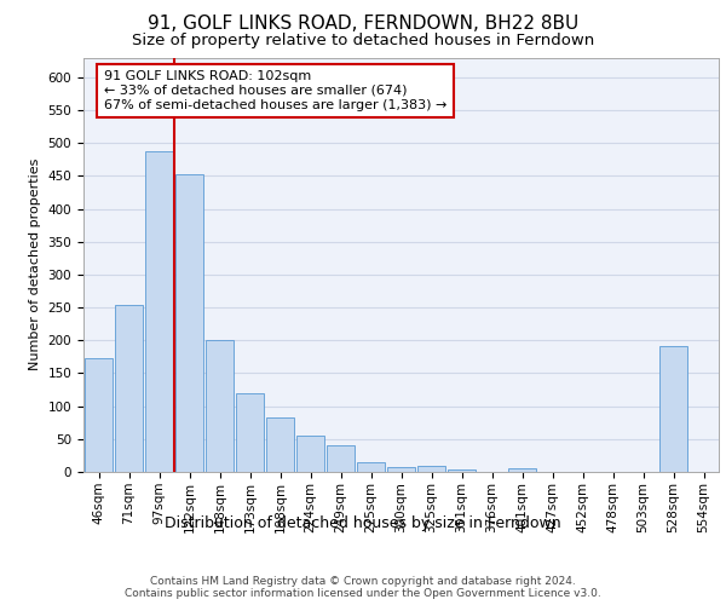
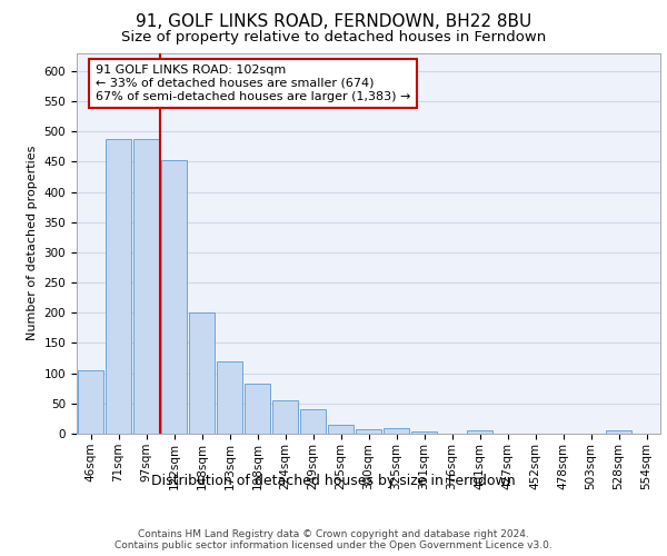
46sqm: 172 -> 105
71sqm: 254 -> 487
528sqm: 192 -> 5
